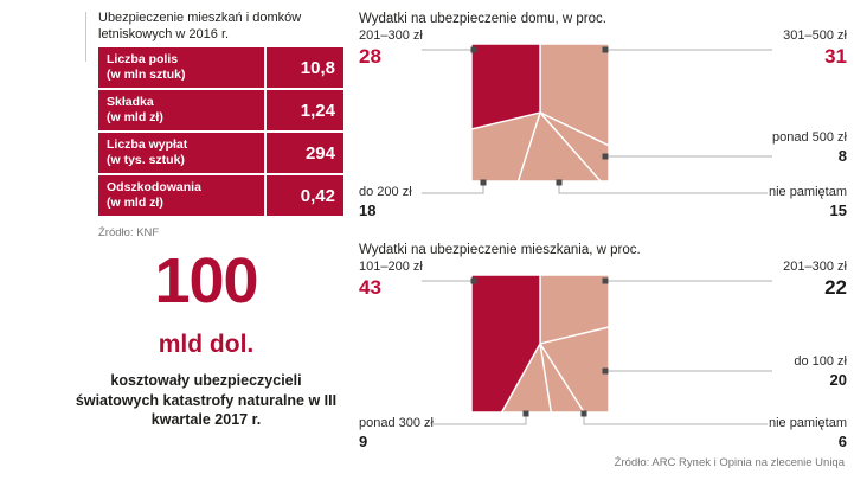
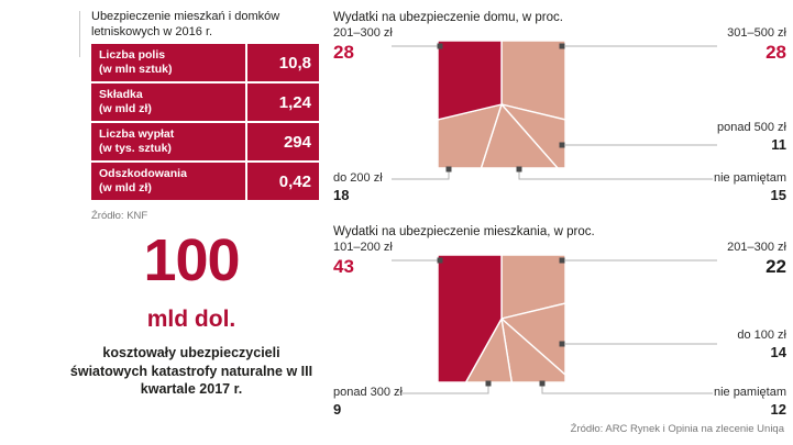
Wydatki na ubezpieczenie domu, w proc./301–500 zł: 31 -> 28
Wydatki na ubezpieczenie domu, w proc./ponad 500 zł: 8 -> 11
Wydatki na ubezpieczenie mieszkania, w proc./do 100 zł: 20 -> 14
Wydatki na ubezpieczenie mieszkania, w proc./nie pamiętam: 6 -> 12
